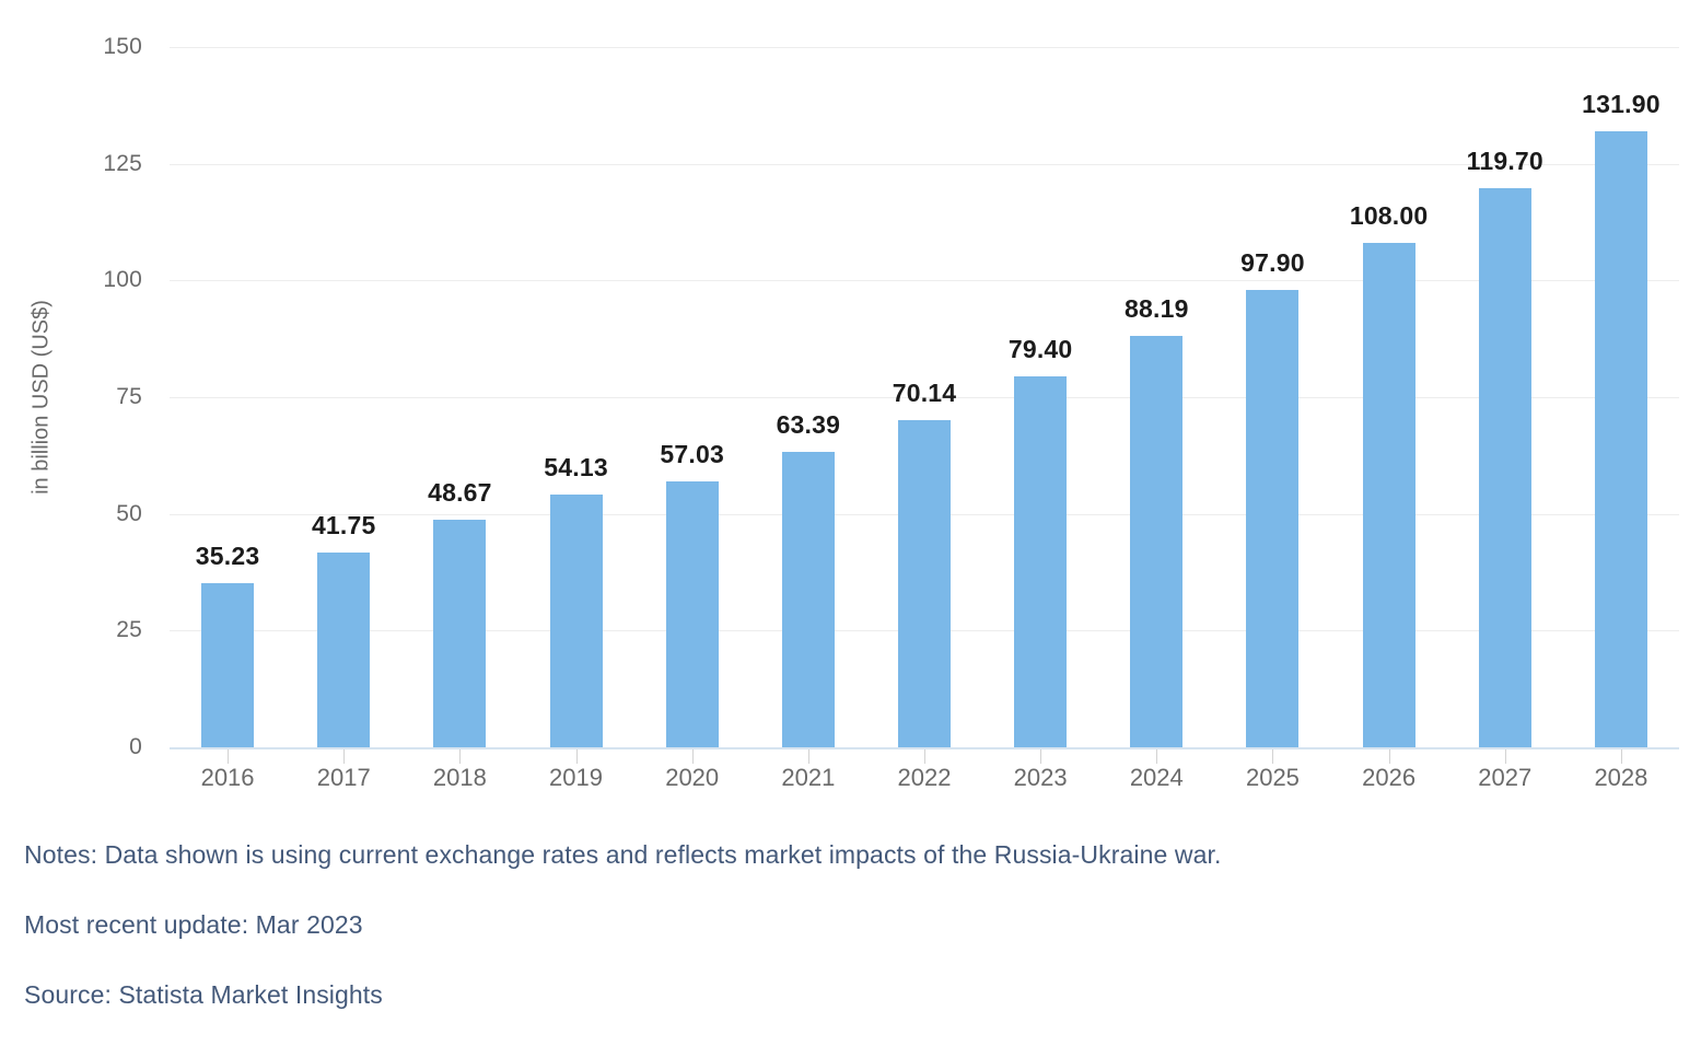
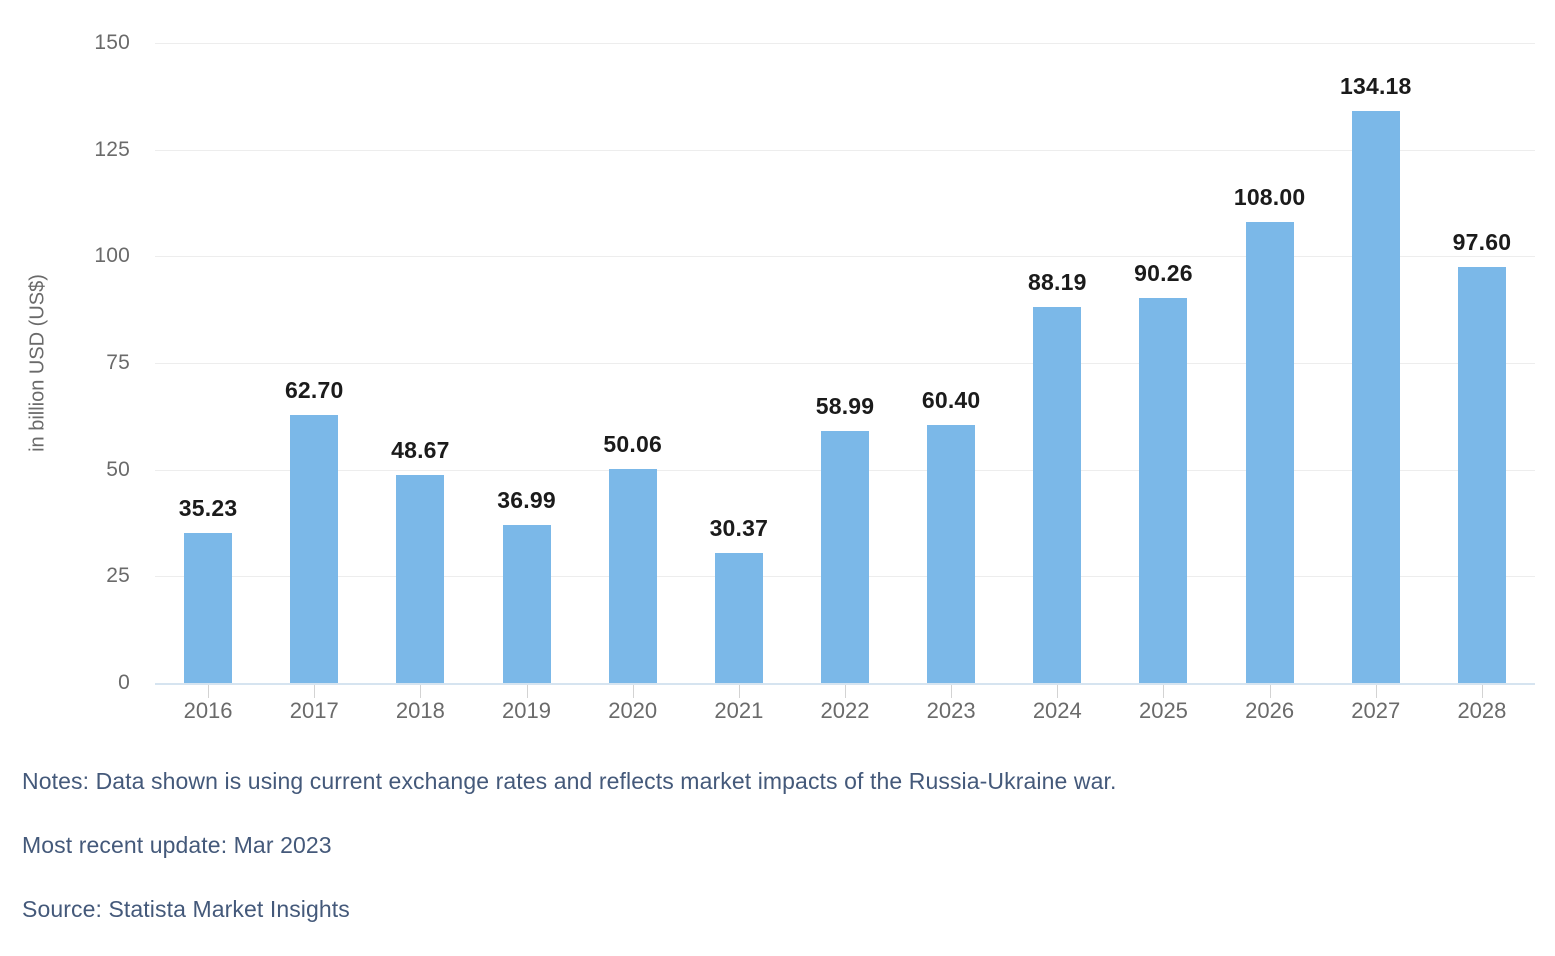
2017: 41.75 -> 62.70
2019: 54.13 -> 36.99
2020: 57.03 -> 50.06
2021: 63.39 -> 30.37
2022: 70.14 -> 58.99
2023: 79.40 -> 60.40
2025: 97.90 -> 90.26
2027: 119.70 -> 134.18
2028: 131.90 -> 97.60
